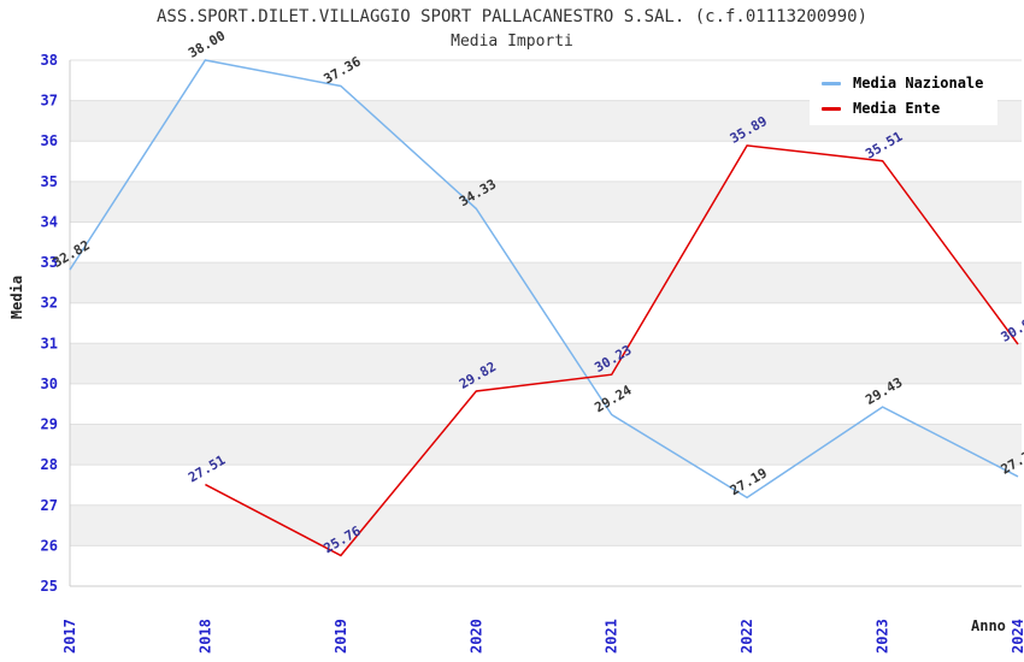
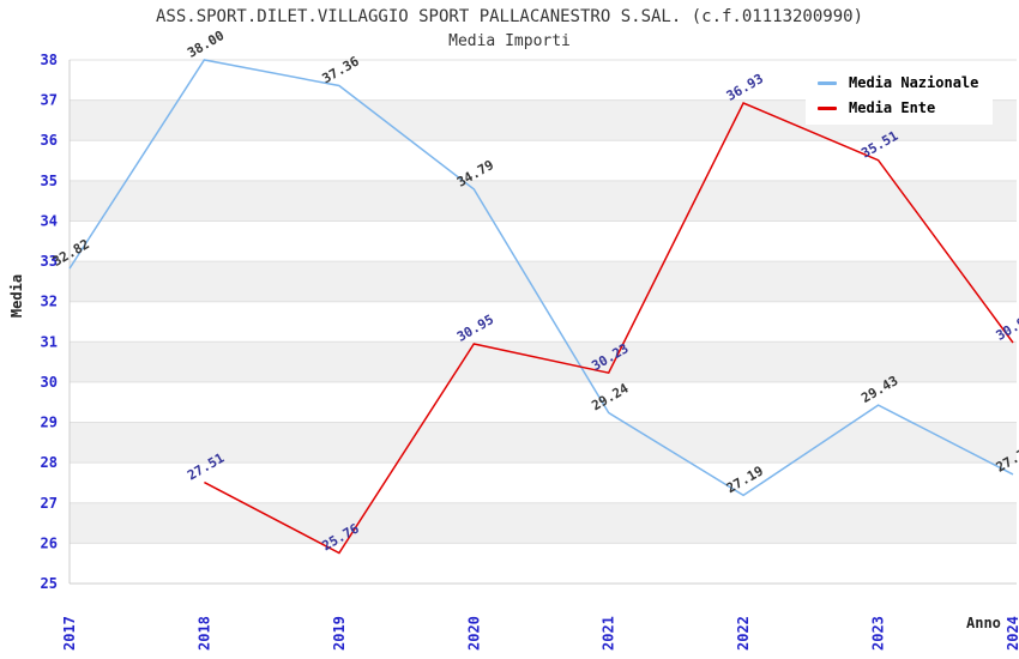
Media Nazionale/2020: 34.33 -> 34.79
Media Ente/2020: 29.82 -> 30.95
Media Ente/2022: 35.89 -> 36.93
